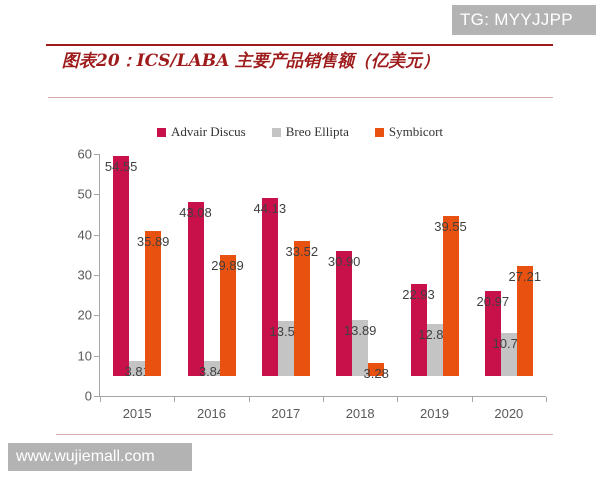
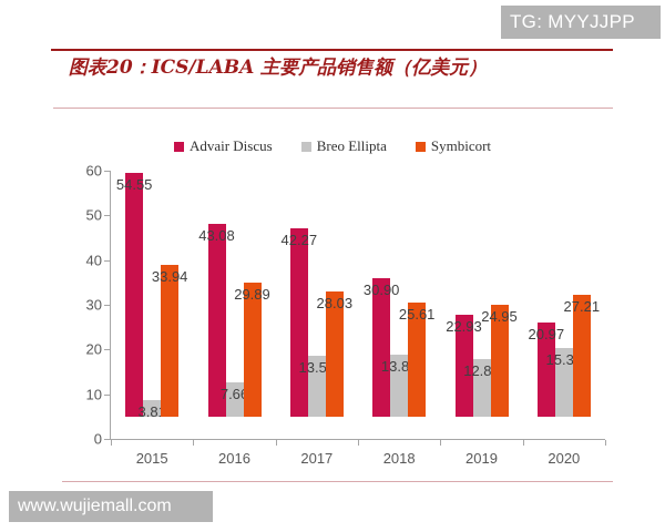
Symbicort/2015: 35.89 -> 33.94
Breo Ellipta/2016: 3.84 -> 7.66
Advair Discus/2017: 44.13 -> 42.27
Symbicort/2017: 33.52 -> 28.03
Symbicort/2018: 3.28 -> 25.61
Symbicort/2019: 39.55 -> 24.95
Breo Ellipta/2020: 10.74 -> 15.36
